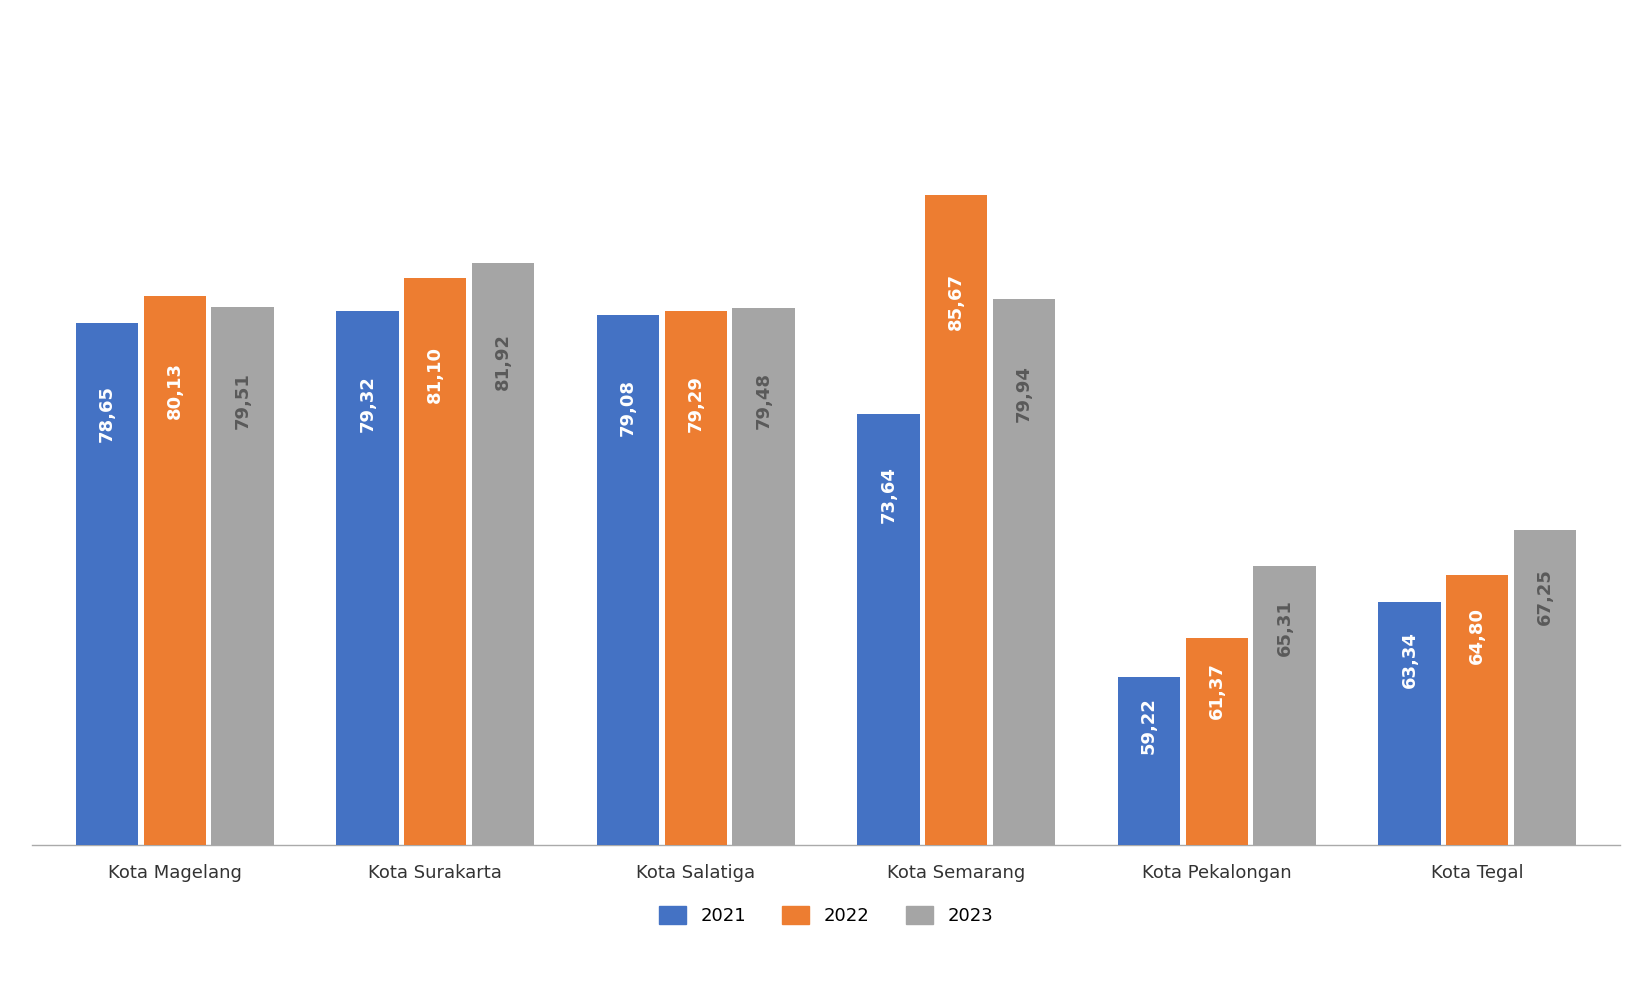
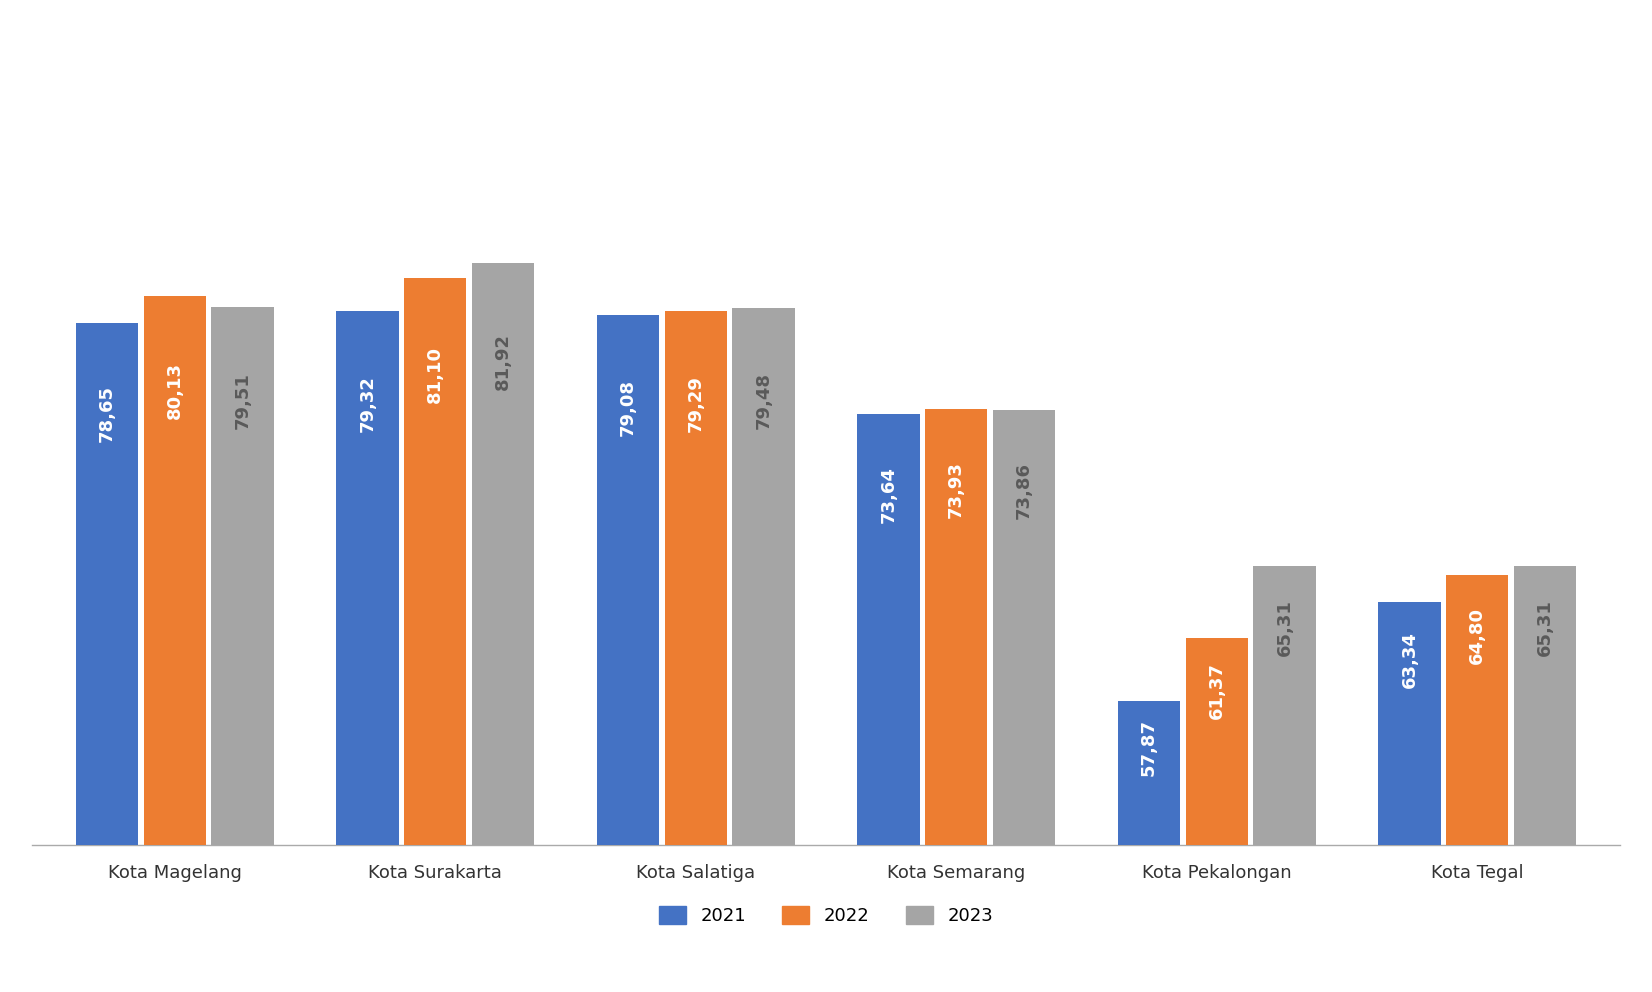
2022/Kota Semarang: 85,67 -> 73,93
2023/Kota Semarang: 79,94 -> 73,86
2021/Kota Pekalongan: 59,22 -> 57,87
2023/Kota Tegal: 67,25 -> 65,31
